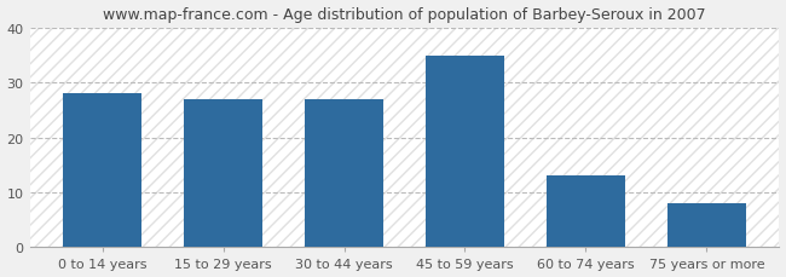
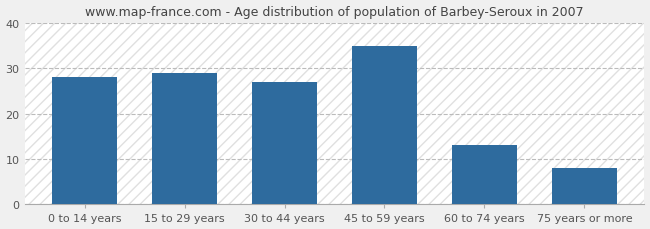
15 to 29 years: 27 -> 29
